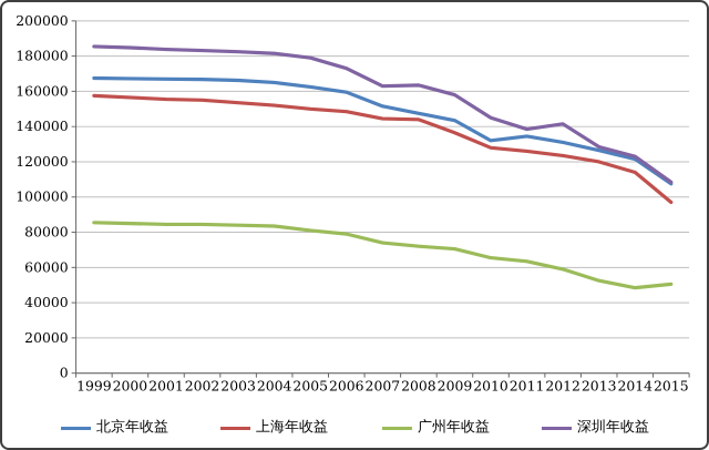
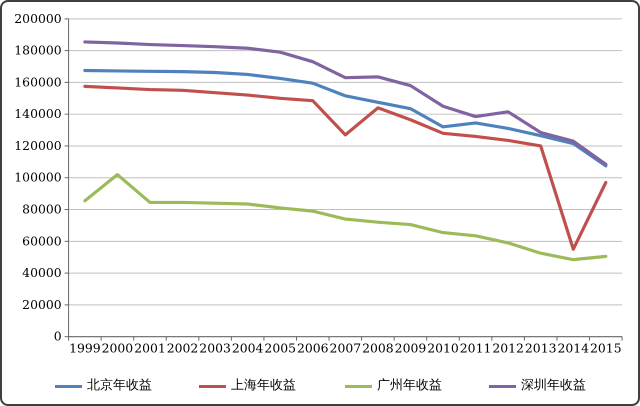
广州年收益/2000: 85000 -> 102000
上海年收益/2007: 144000 -> 127000
上海年收益/2014: 114000 -> 55000
